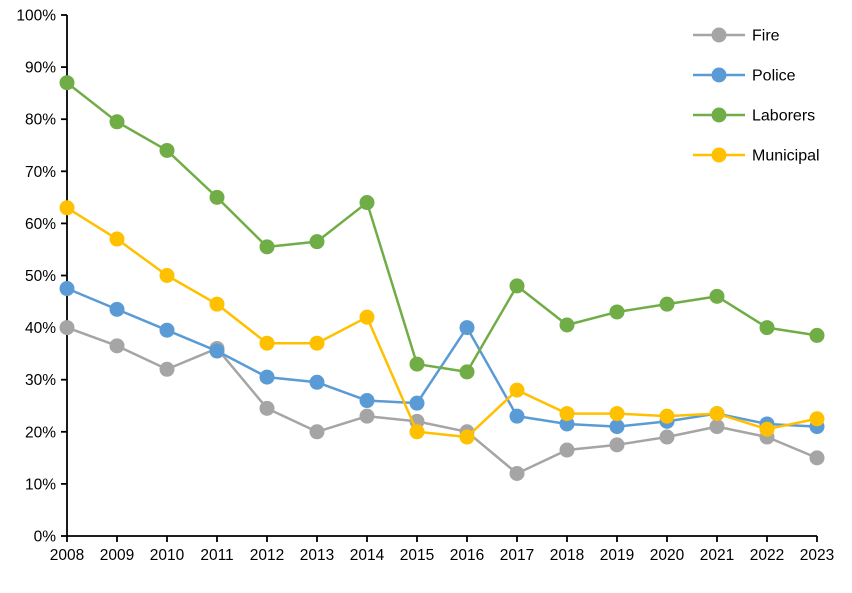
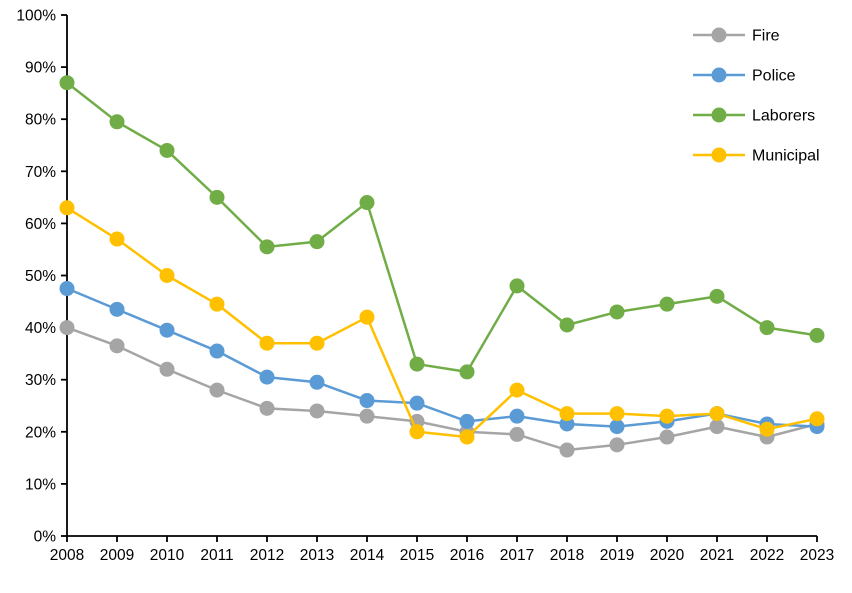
Fire/2011: 36% -> 28%
Fire/2013: 20% -> 24%
Police/2016: 40% -> 22%
Fire/2017: 12% -> 20%
Fire/2023: 15% -> 22%
